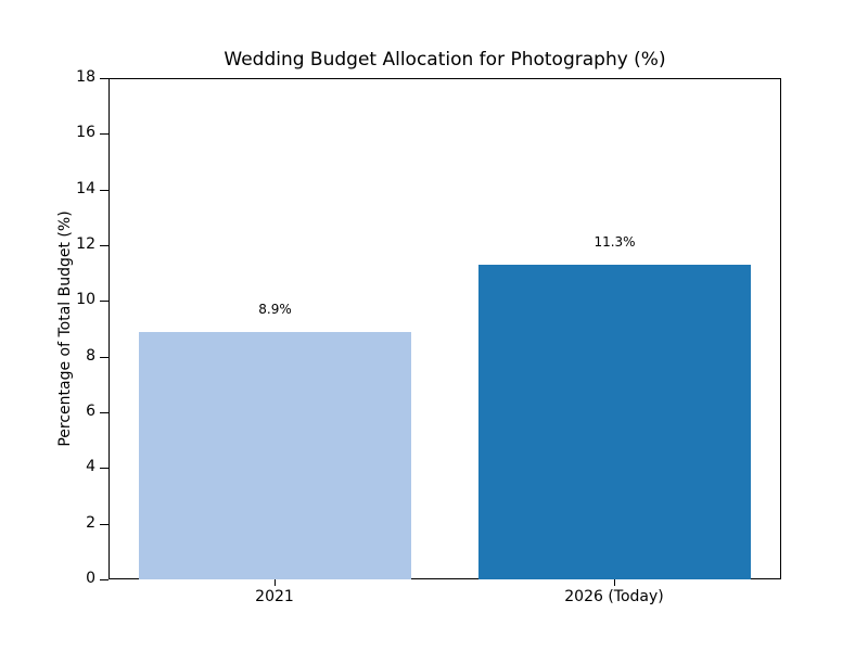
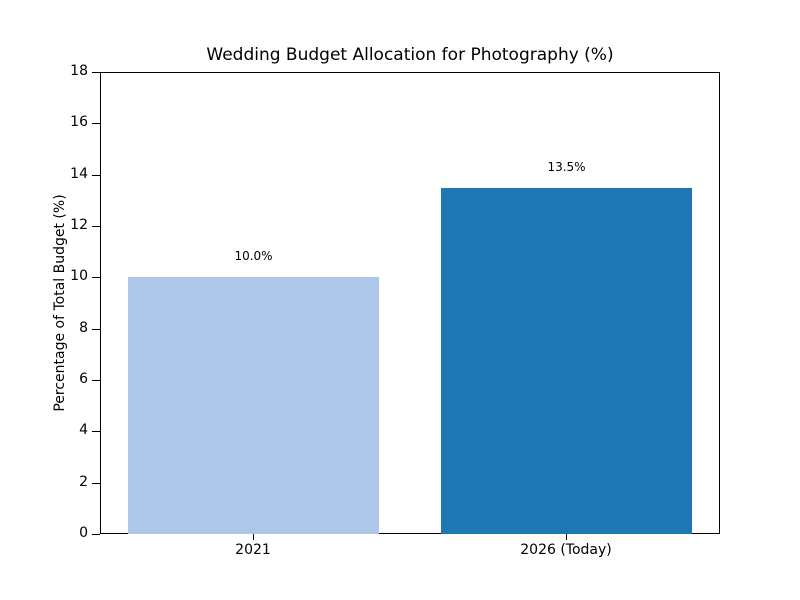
2021: 8.9% -> 10.0%
2026 (Today): 11.3% -> 13.5%
